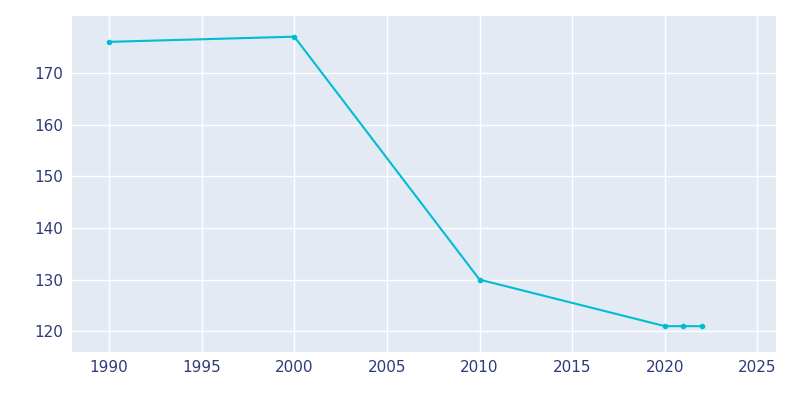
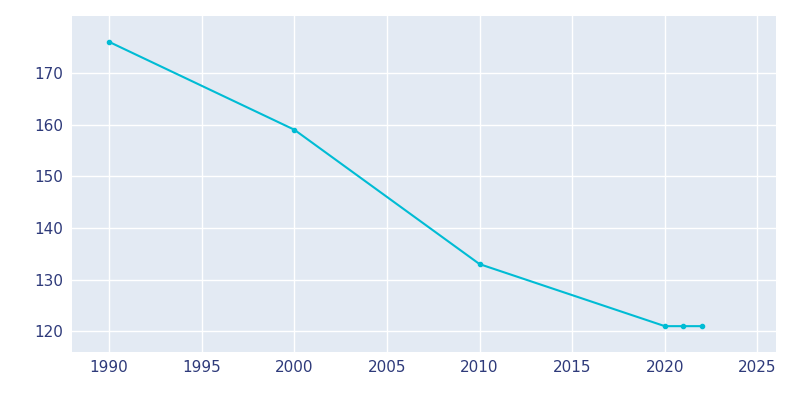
2000: 177 -> 159
2010: 130 -> 133
